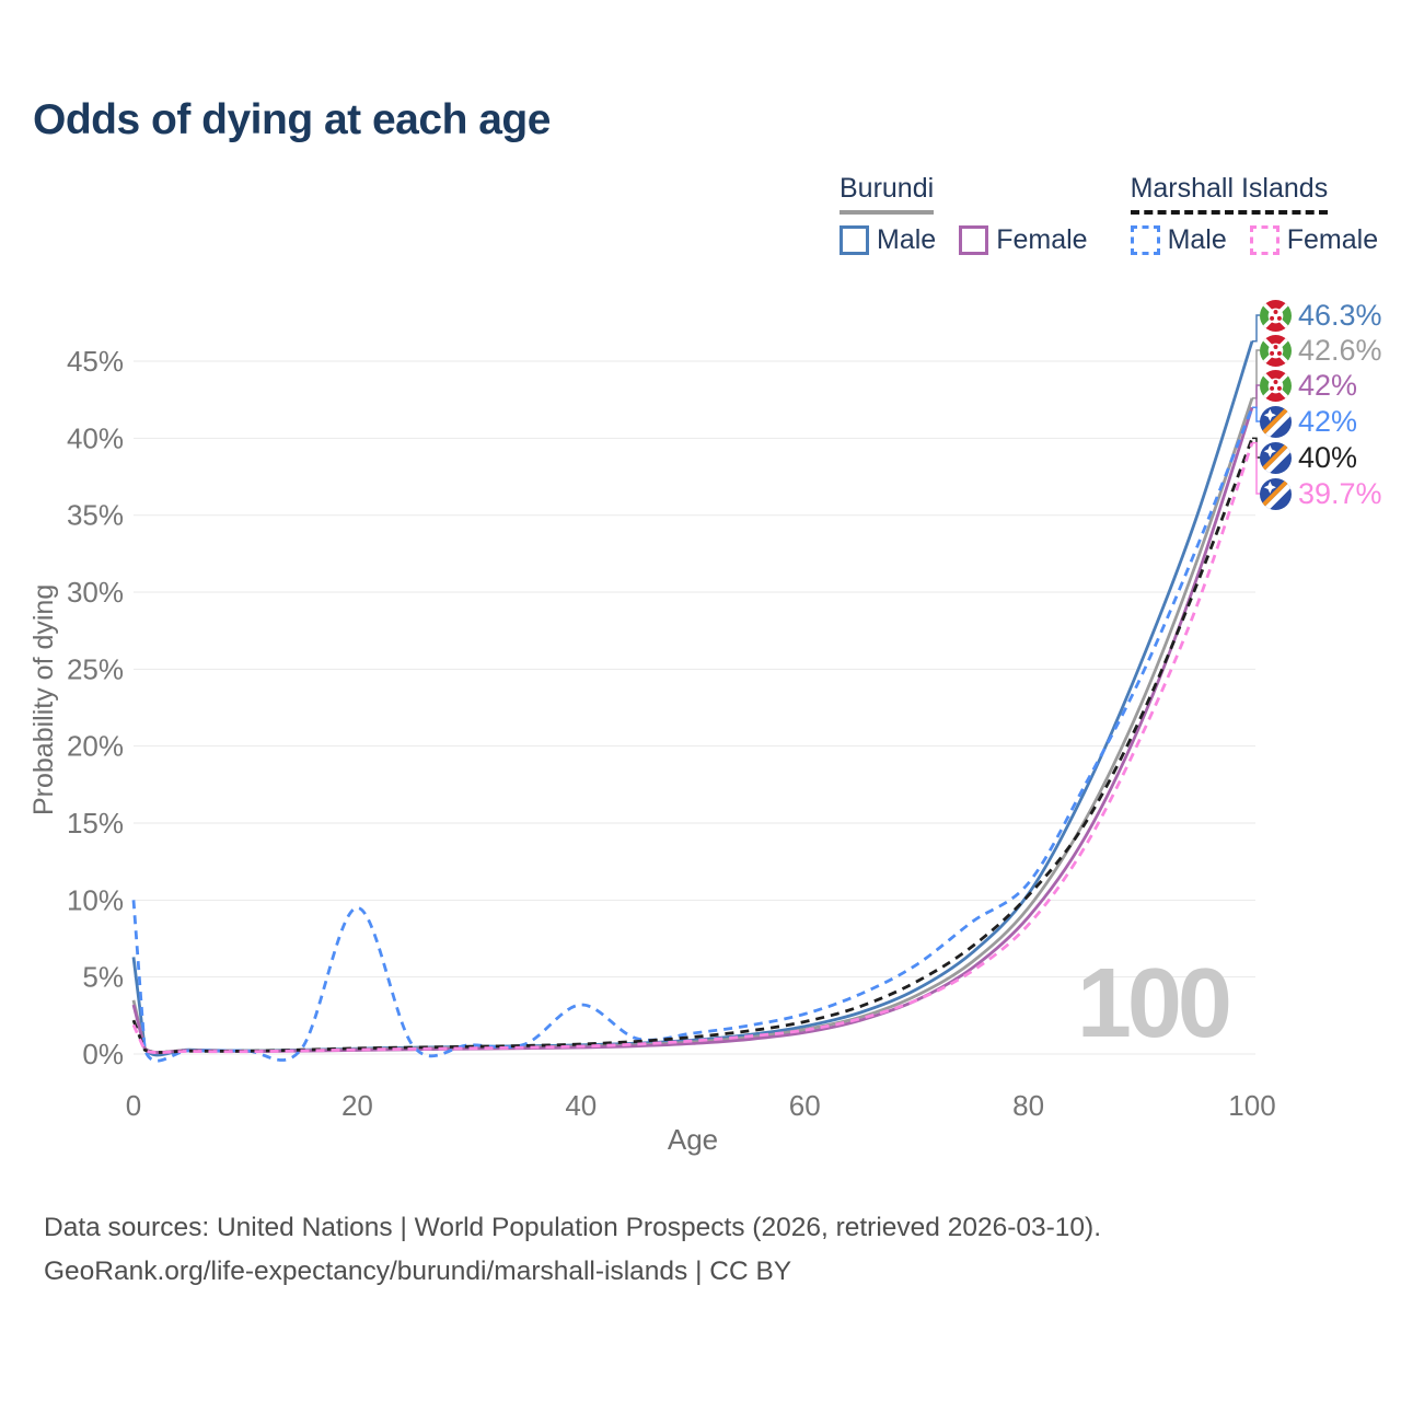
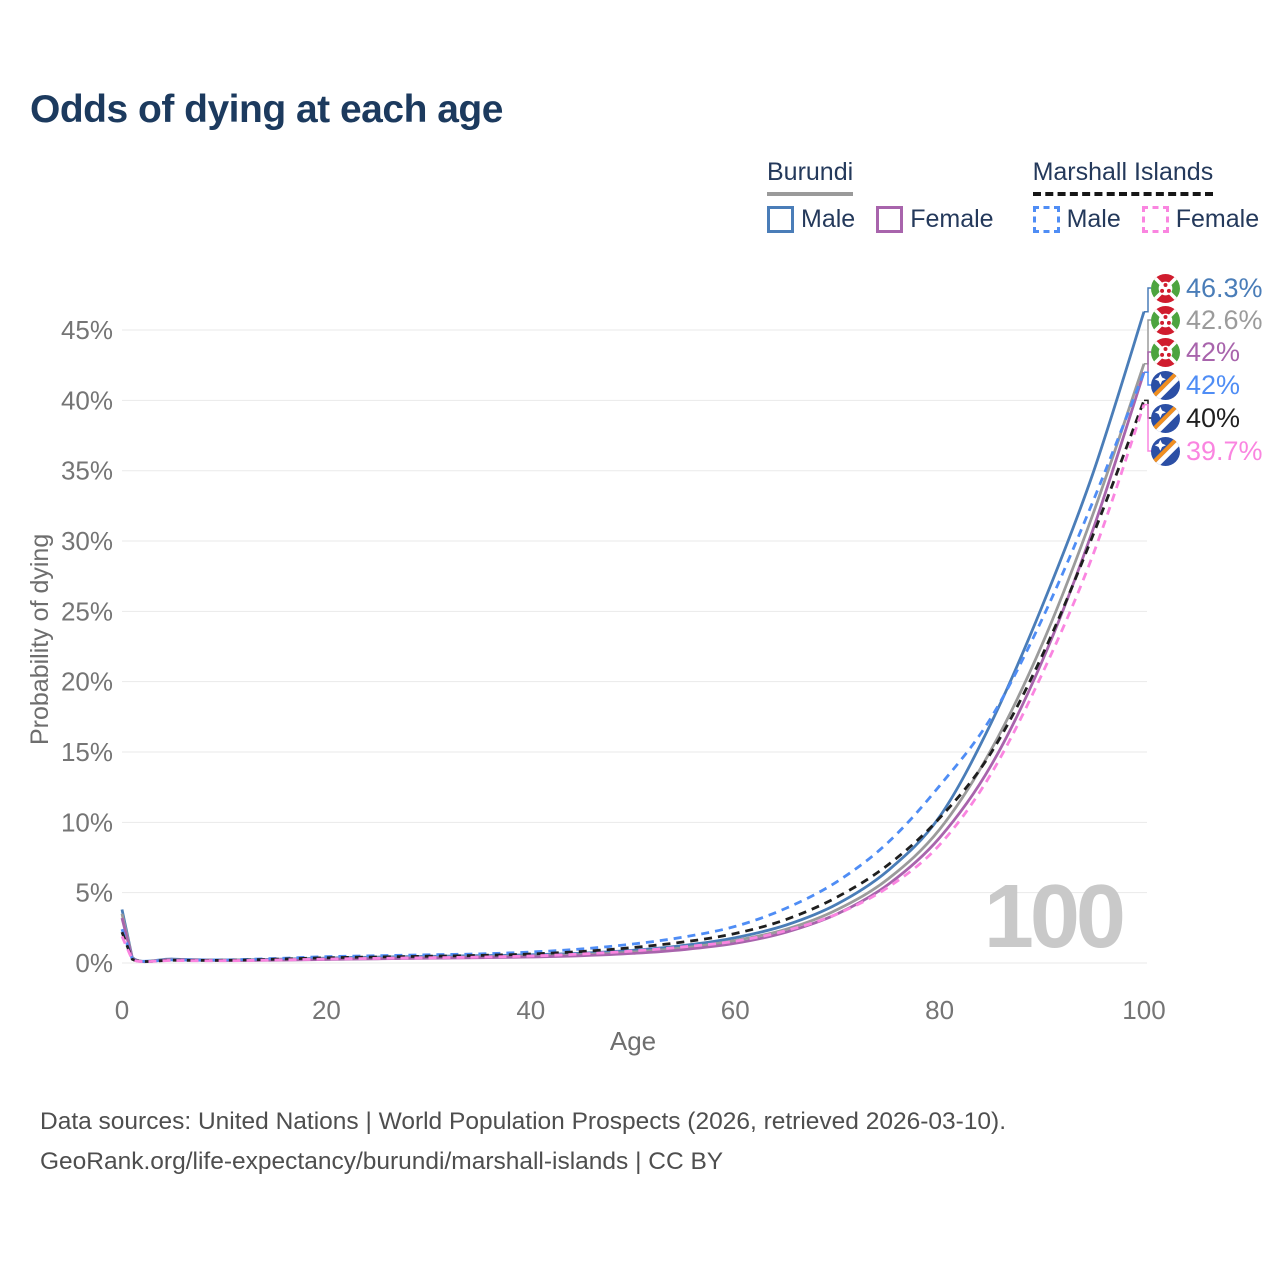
Burundi Male/0: 6.3% -> 3.8%
Marshall Islands Male/0: 10.0% -> 2.4%
Marshall Islands Male/20: 9.5% -> 0.5%
Marshall Islands Male/40: 3.2% -> 0.8%
Marshall Islands Male/80: 11.1% -> 12.6%
